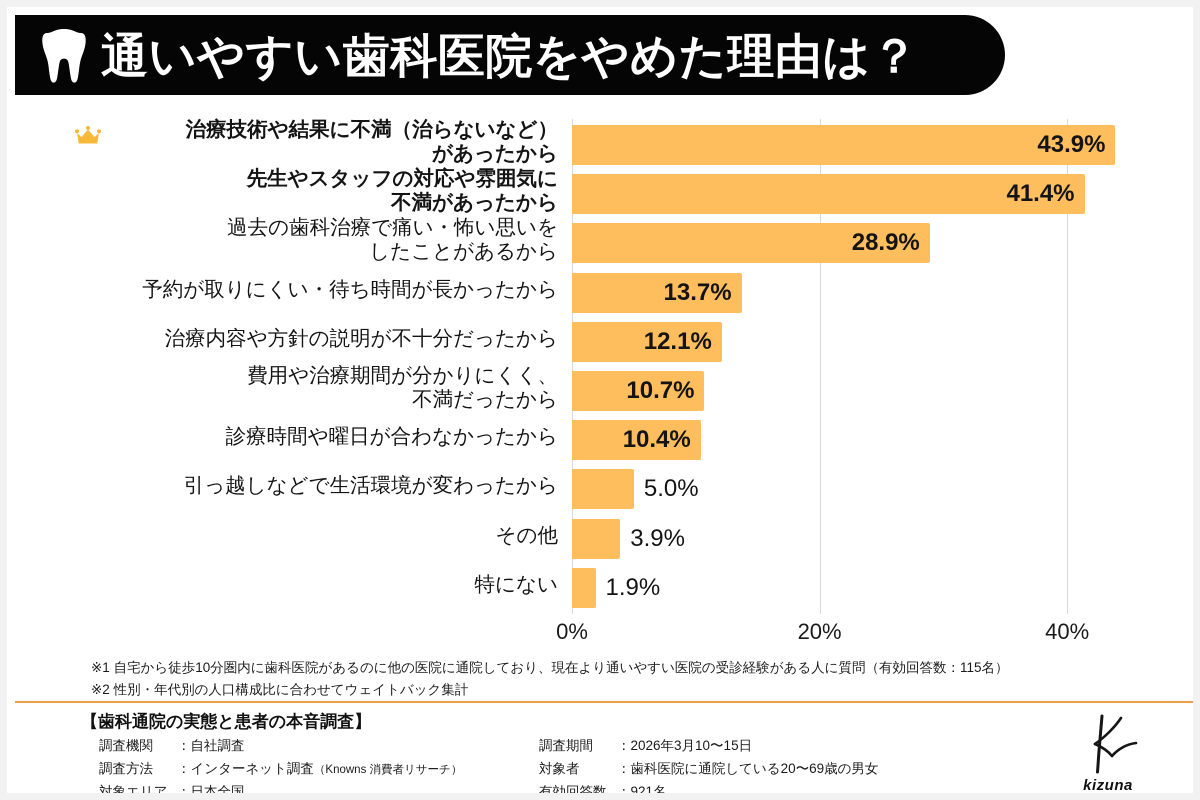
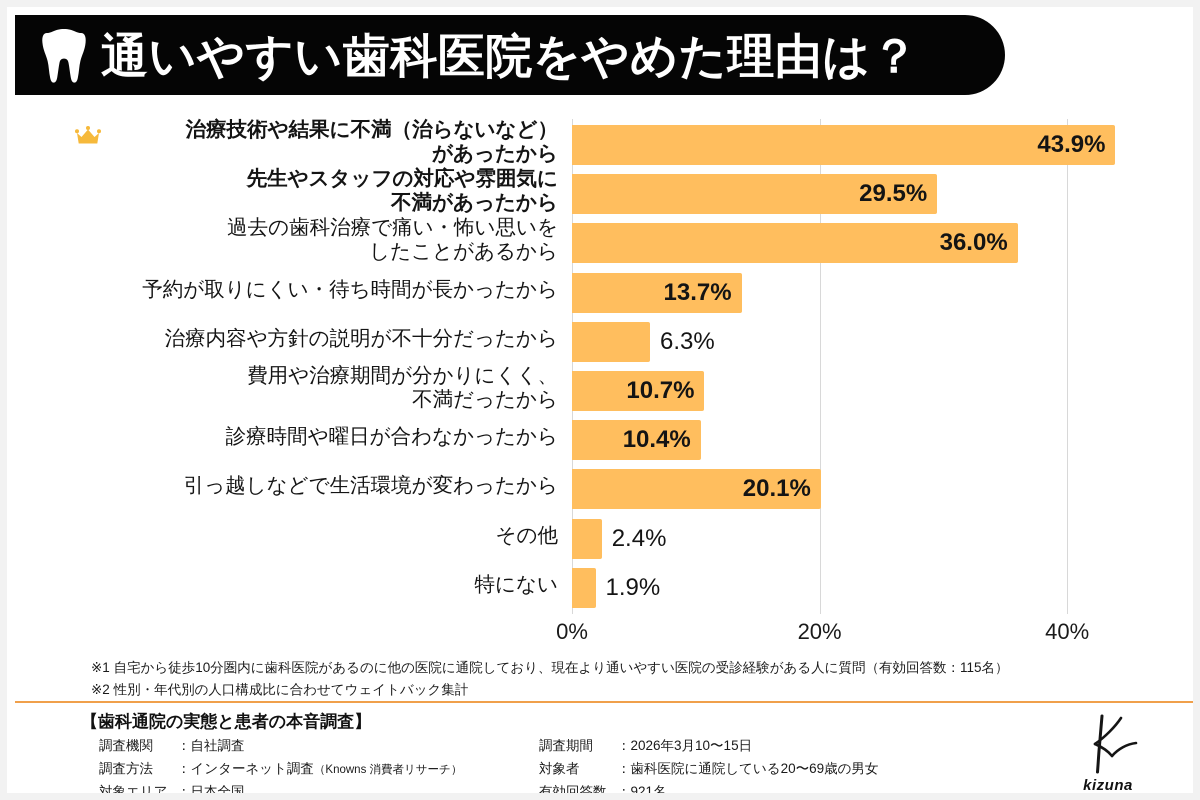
先生やスタッフの対応や雰囲気に 不満があったから: 41.4% -> 29.5%
過去の歯科治療で痛い・怖い思いを したことがあるから: 28.9% -> 36.0%
治療内容や方針の説明が不十分だったから: 12.1% -> 6.3%
引っ越しなどで生活環境が変わったから: 5.0% -> 20.1%
その他: 3.9% -> 2.4%
